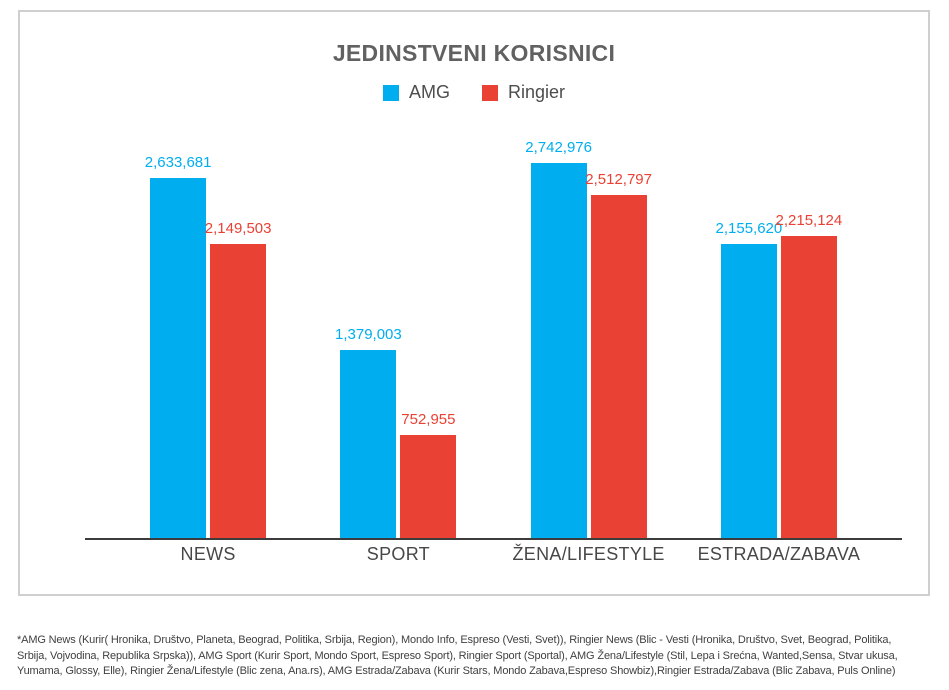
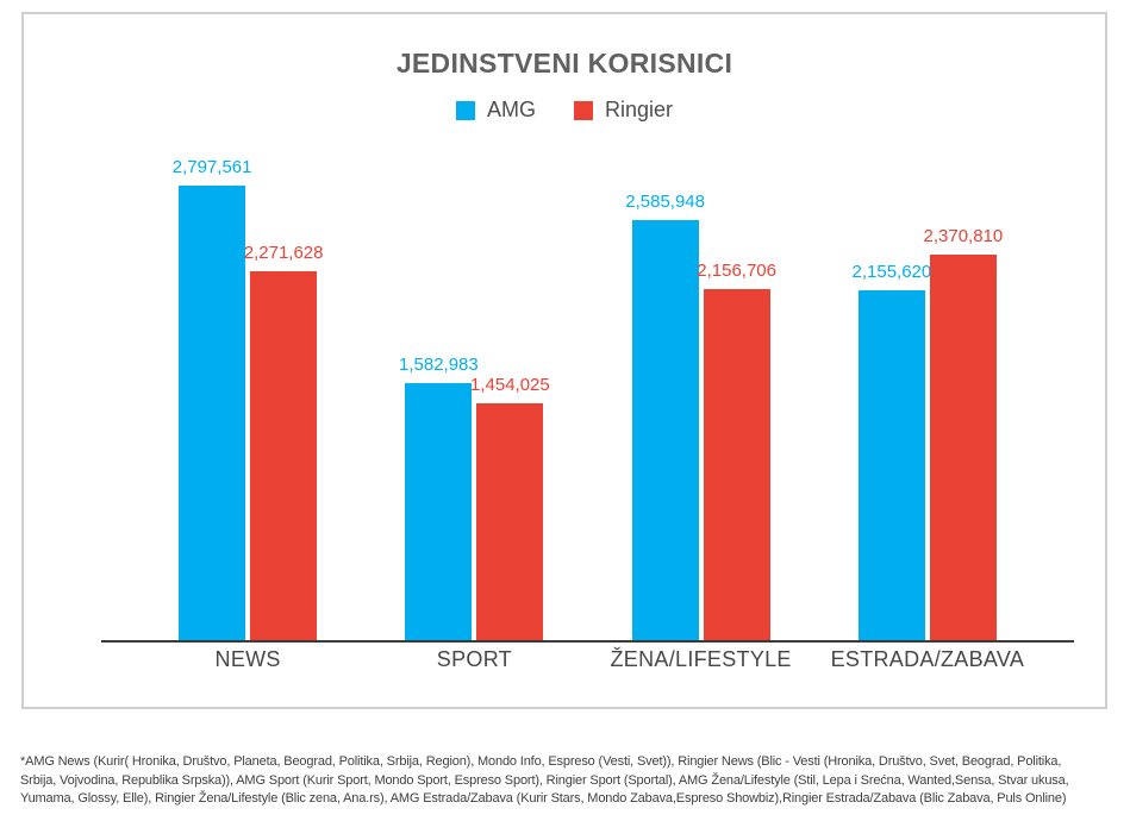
AMG/NEWS: 2,633,681 -> 2,797,561
Ringier/NEWS: 2,149,503 -> 2,271,628
AMG/SPORT: 1,379,003 -> 1,582,983
Ringier/SPORT: 752,955 -> 1,454,025
AMG/ŽENA/LIFESTYLE: 2,742,976 -> 2,585,948
Ringier/ŽENA/LIFESTYLE: 2,512,797 -> 2,156,706
Ringier/ESTRADA/ZABAVA: 2,215,124 -> 2,370,810
